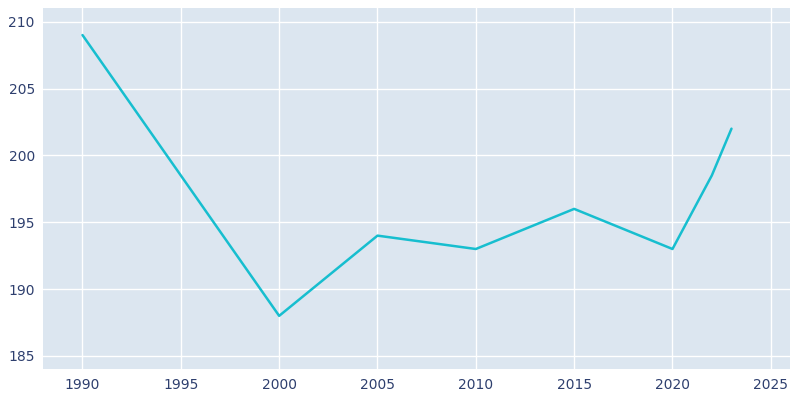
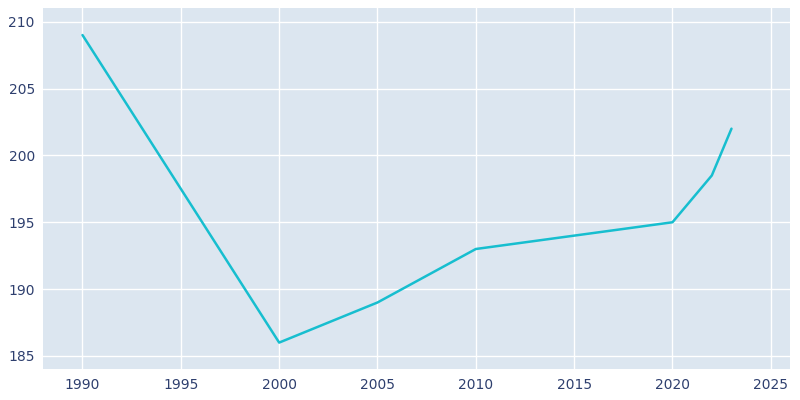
2000: 188.0 -> 186.0
2005: 194.0 -> 189.0
2015: 196.0 -> 194.0
2020: 193.0 -> 195.0
